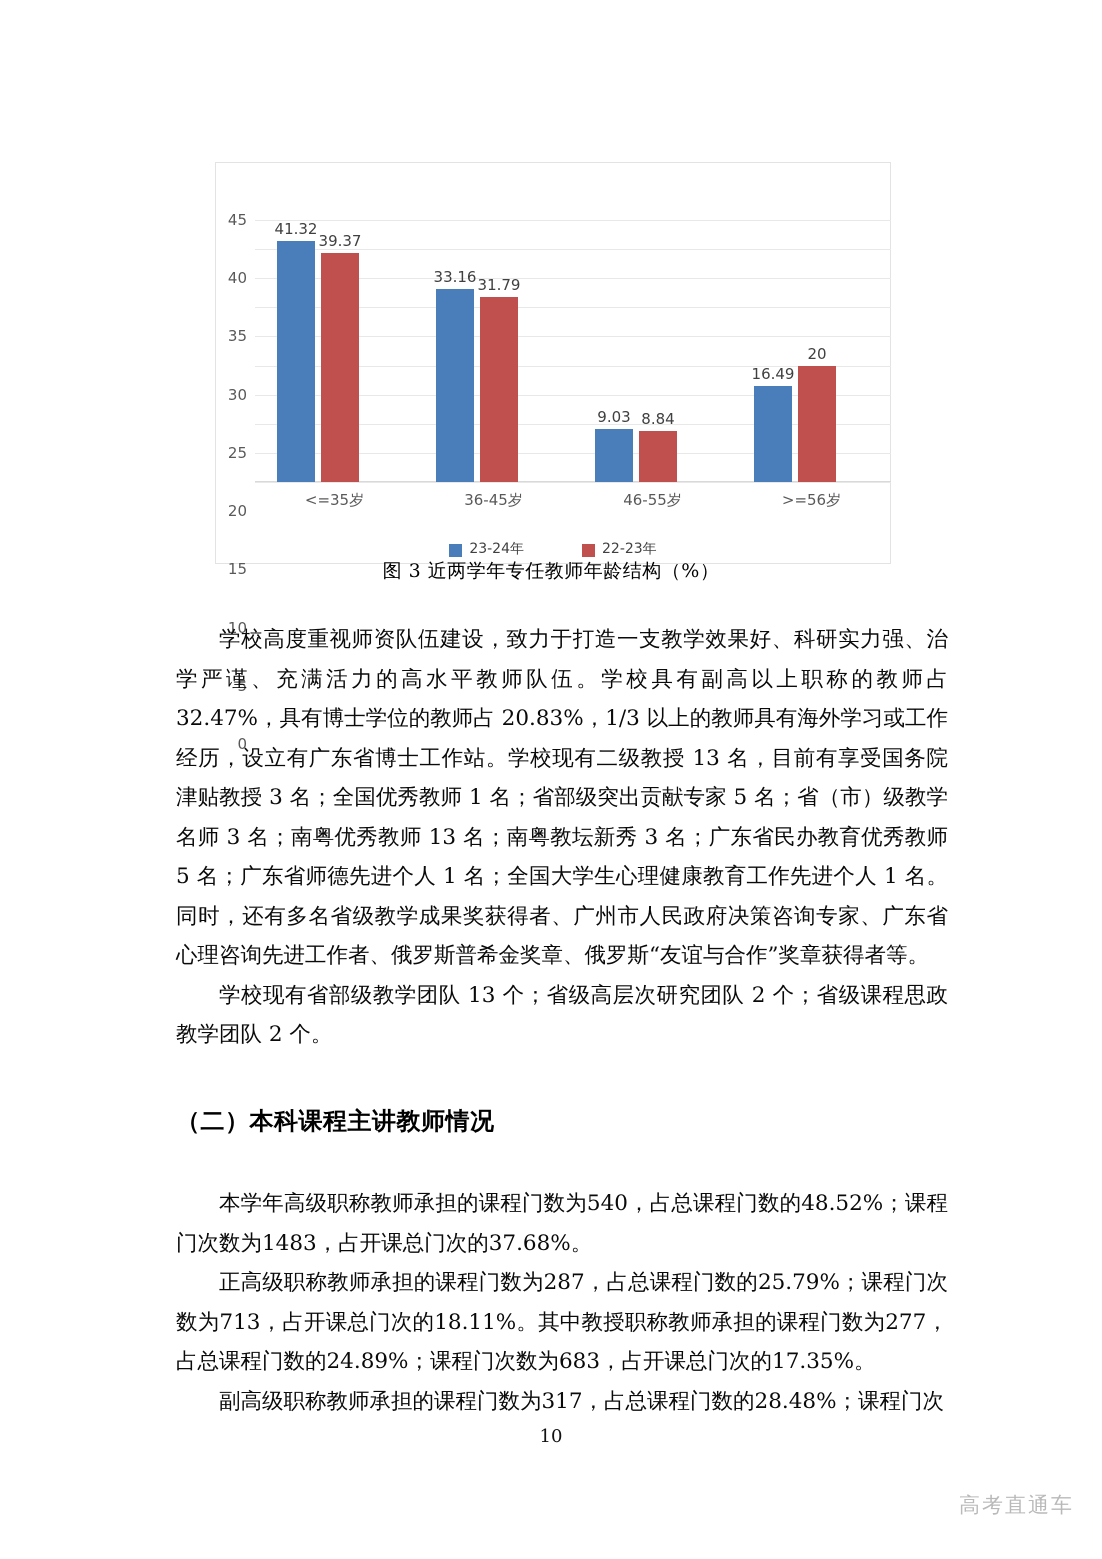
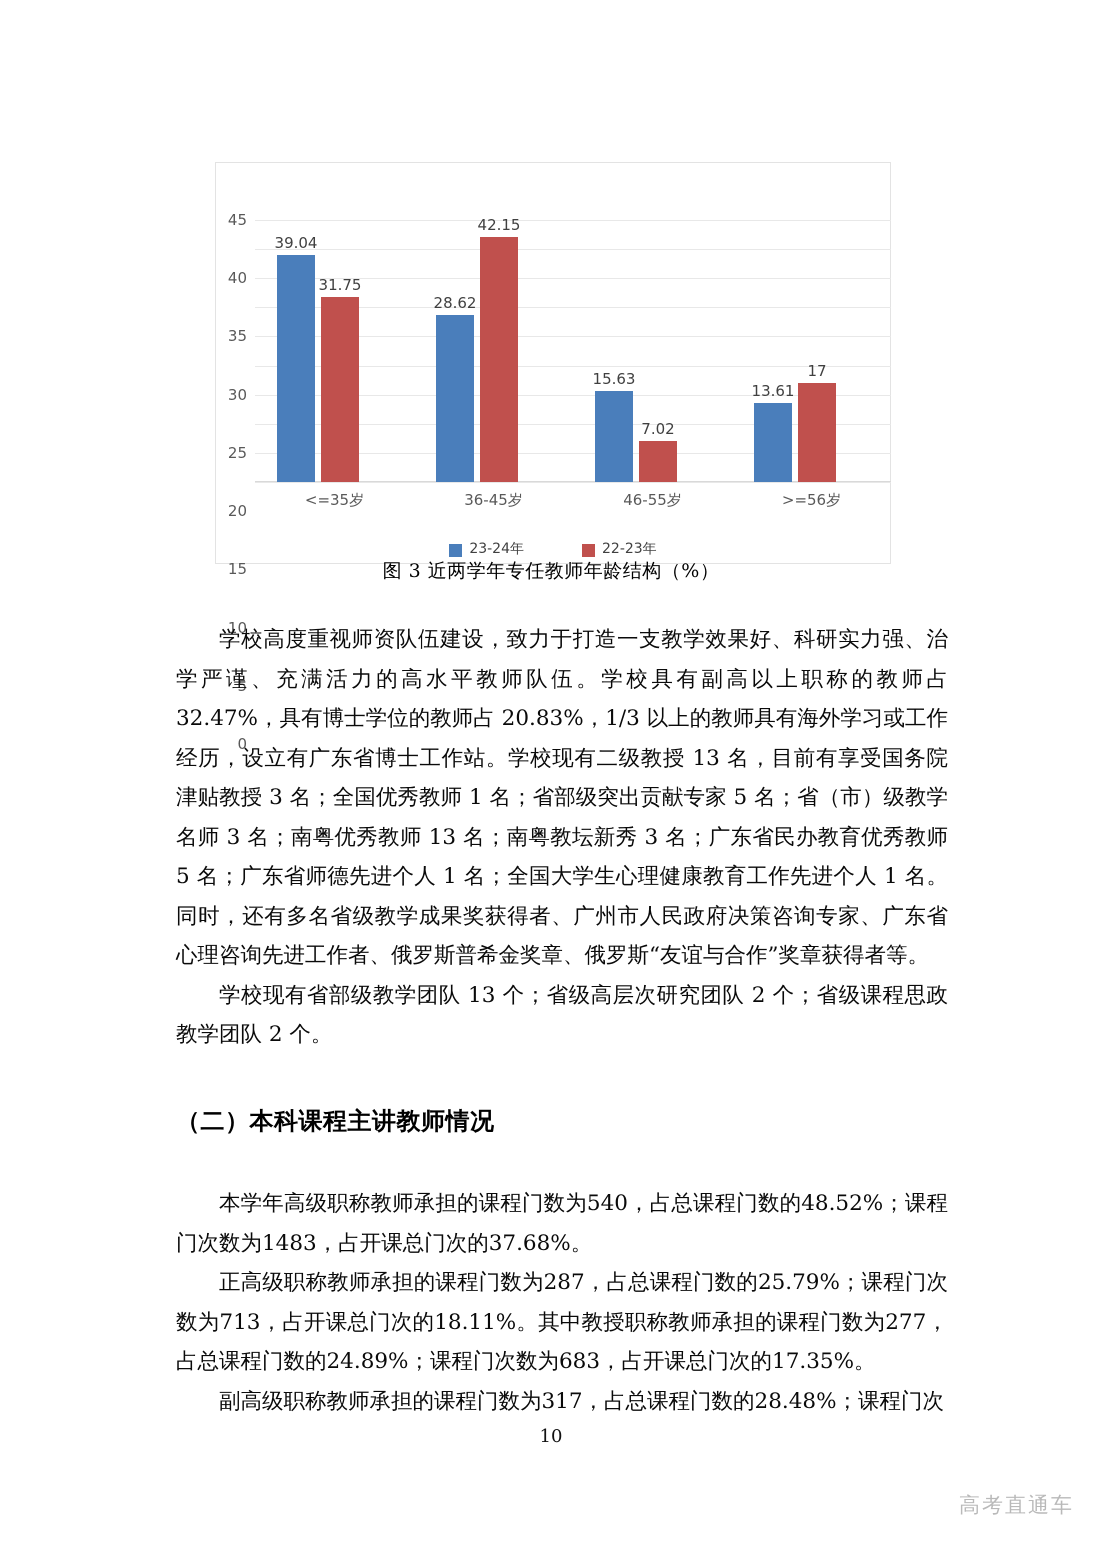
23-24年/<=35岁: 41.32 -> 39.04
22-23年/<=35岁: 39.37 -> 31.75
23-24年/36-45岁: 33.16 -> 28.62
22-23年/36-45岁: 31.79 -> 42.15
23-24年/46-55岁: 9.03 -> 15.63
22-23年/46-55岁: 8.84 -> 7.02
23-24年/>=56岁: 16.49 -> 13.61
22-23年/>=56岁: 20 -> 17
